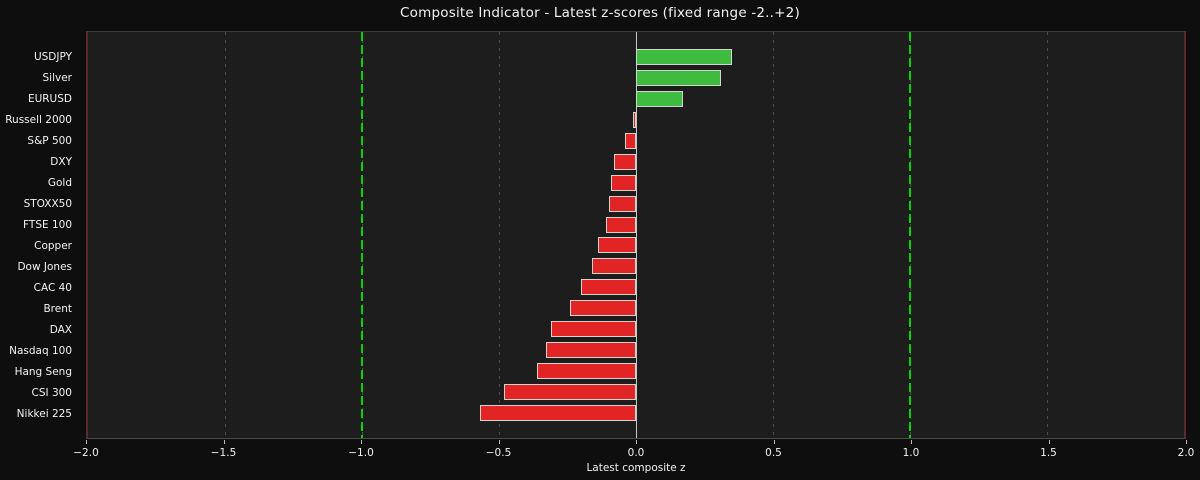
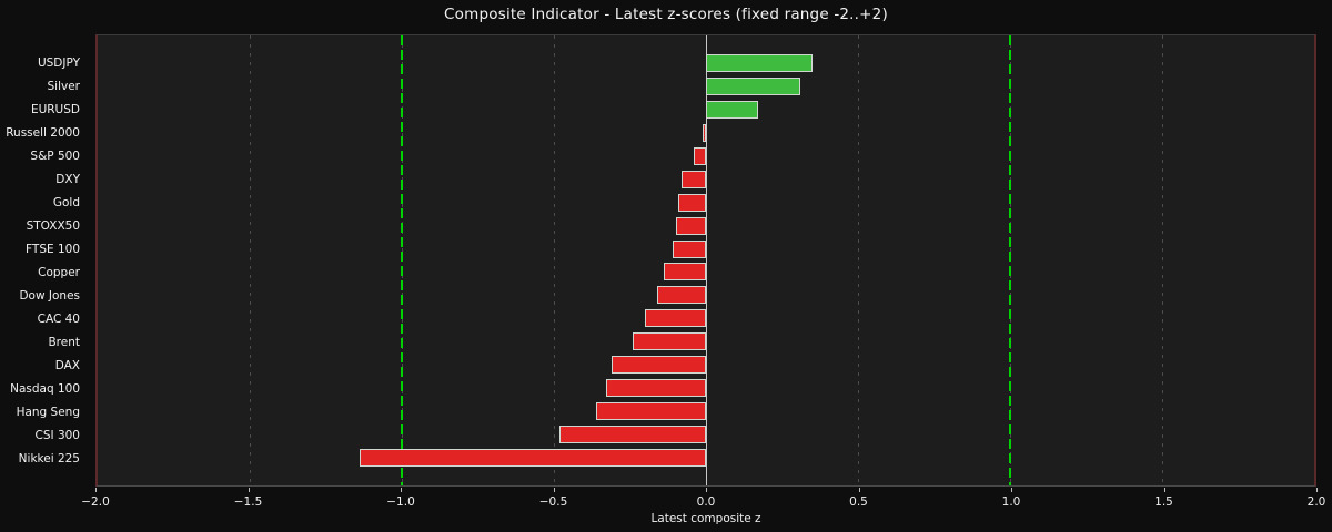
Nikkei 225: -0.57 -> -1.14
